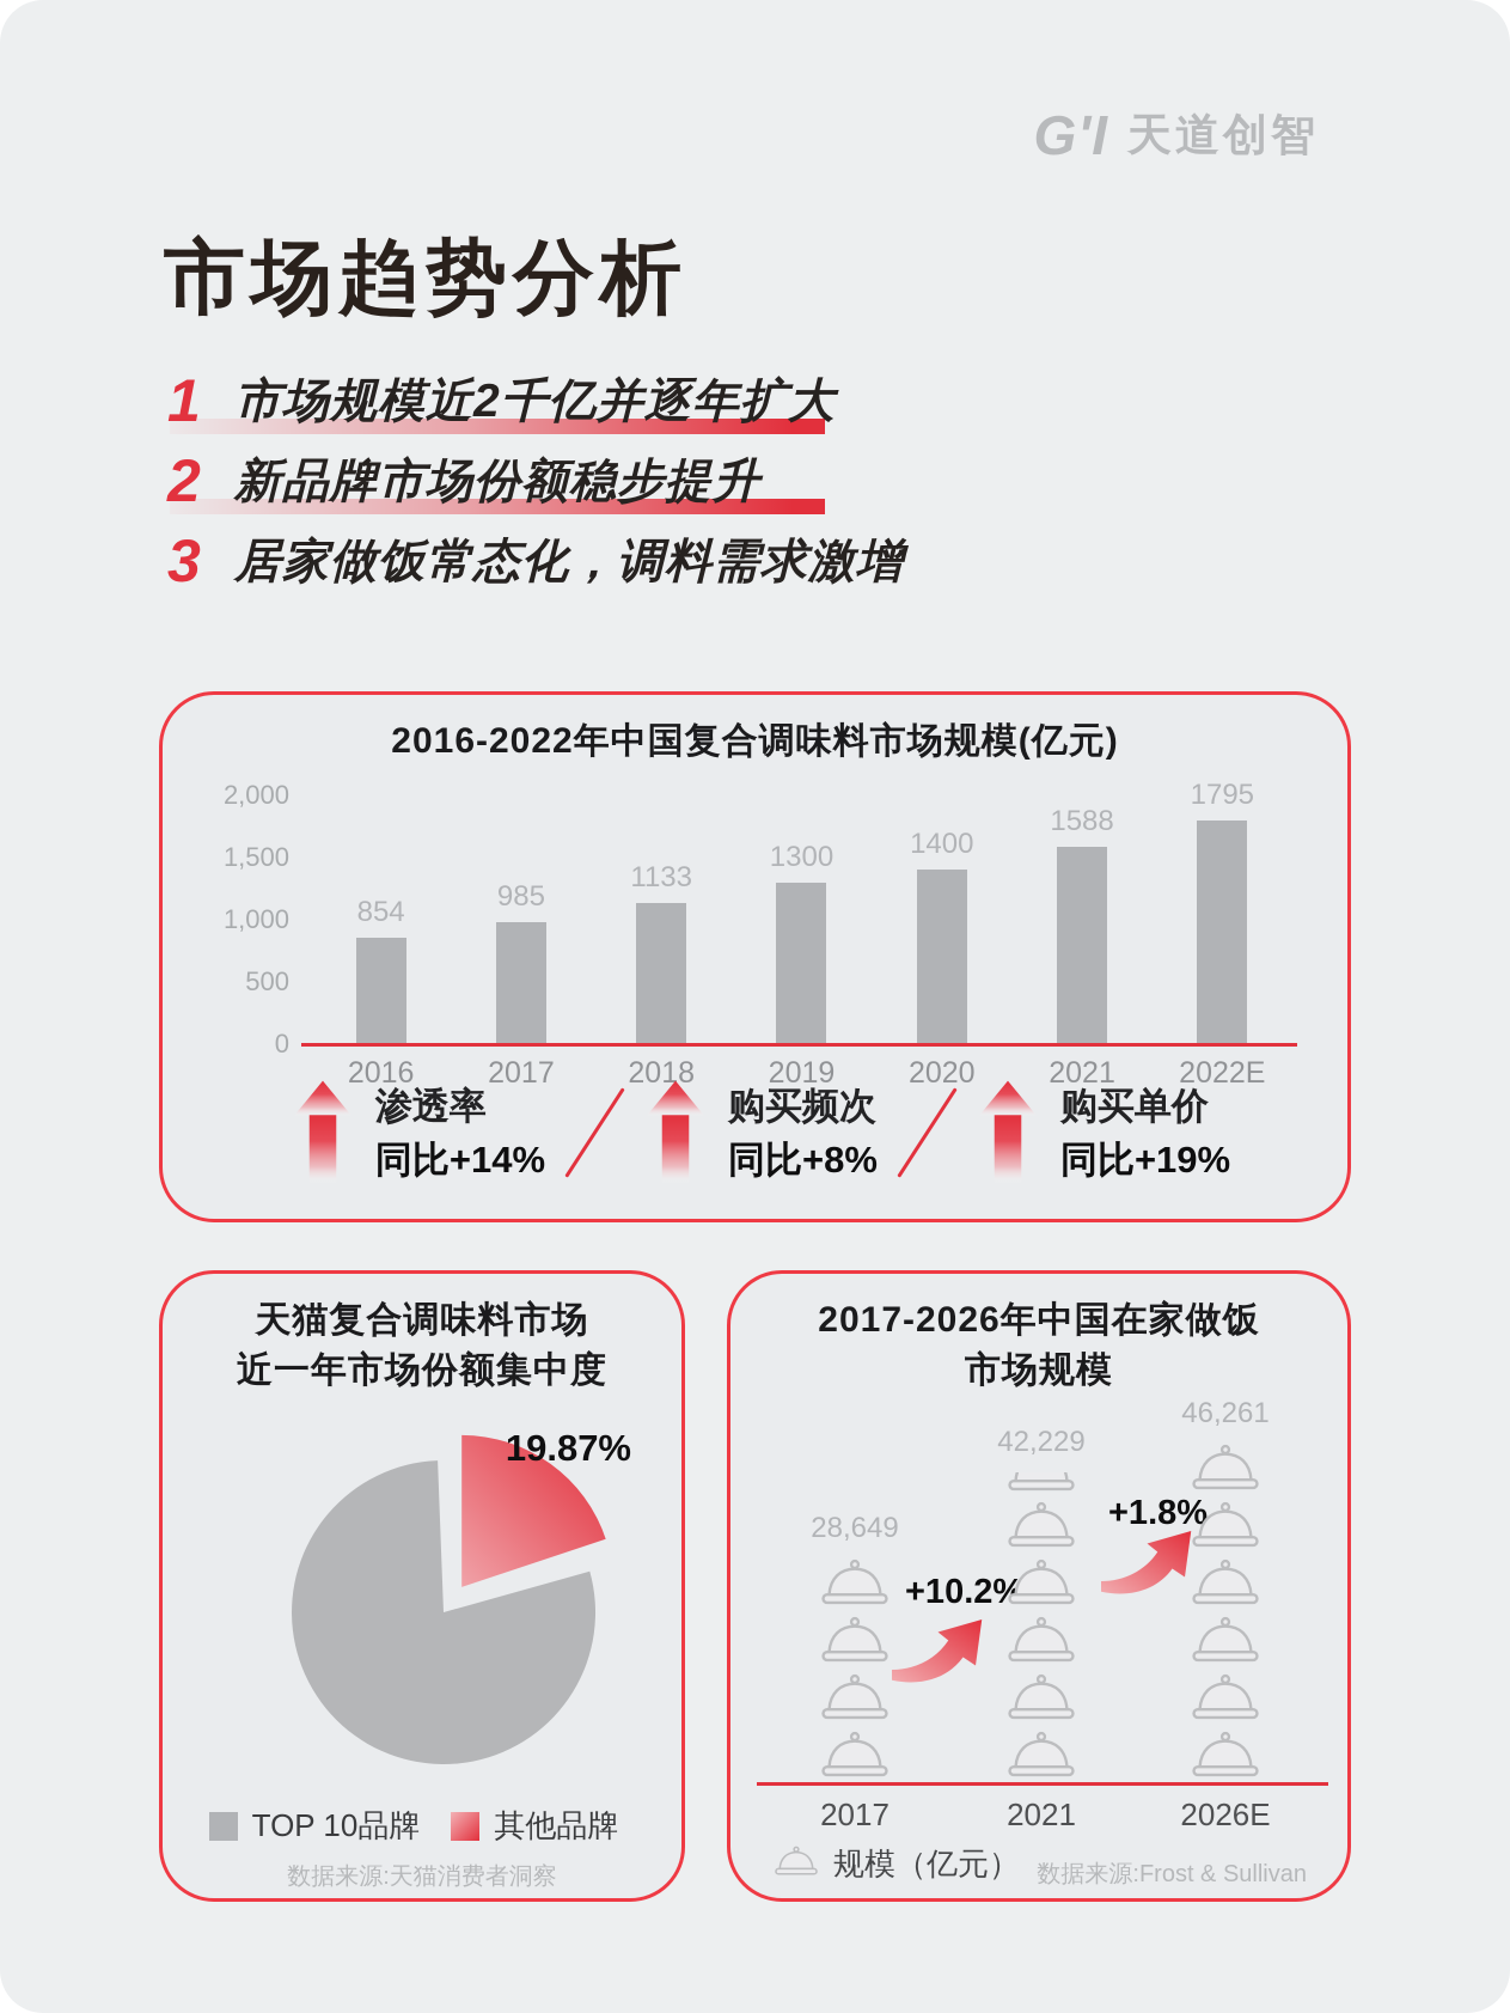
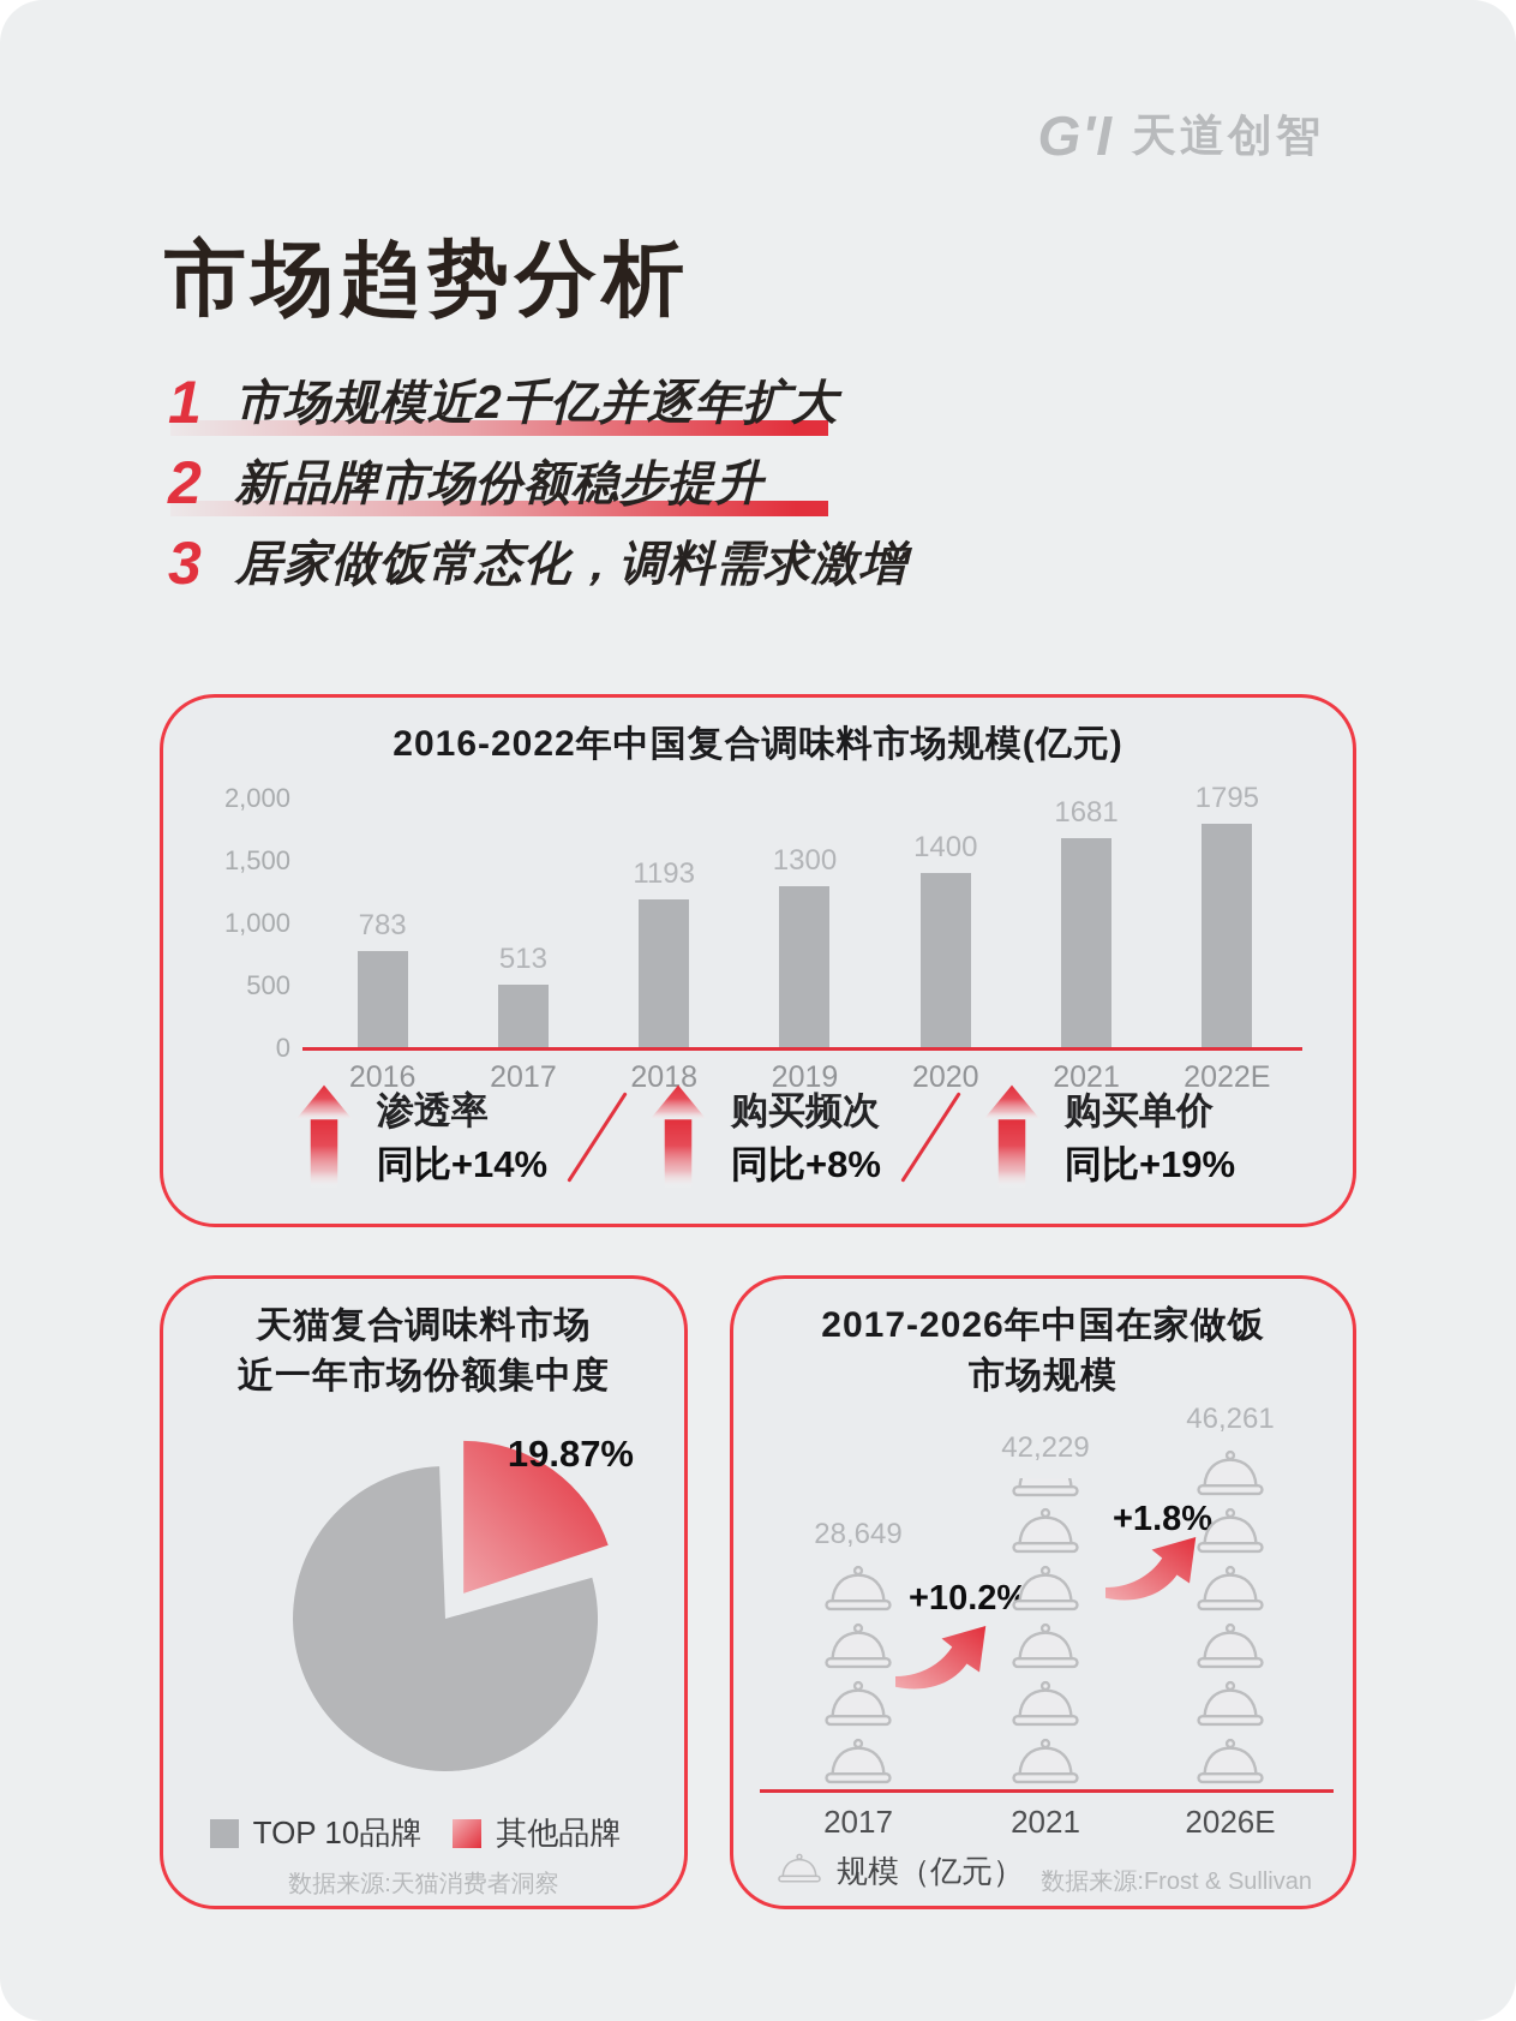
2016-2022年中国复合调味料市场规模(亿元)/2016: 854 -> 783
2016-2022年中国复合调味料市场规模(亿元)/2017: 985 -> 513
2016-2022年中国复合调味料市场规模(亿元)/2018: 1133 -> 1193
2016-2022年中国复合调味料市场规模(亿元)/2021: 1588 -> 1681
